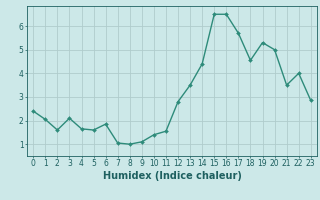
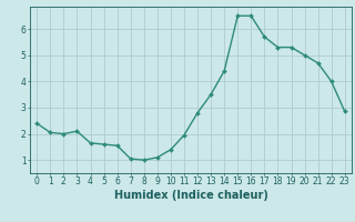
2: 1.60 -> 2.00
6: 1.85 -> 1.55
11: 1.55 -> 1.95
18: 4.55 -> 5.30
21: 3.50 -> 4.70
